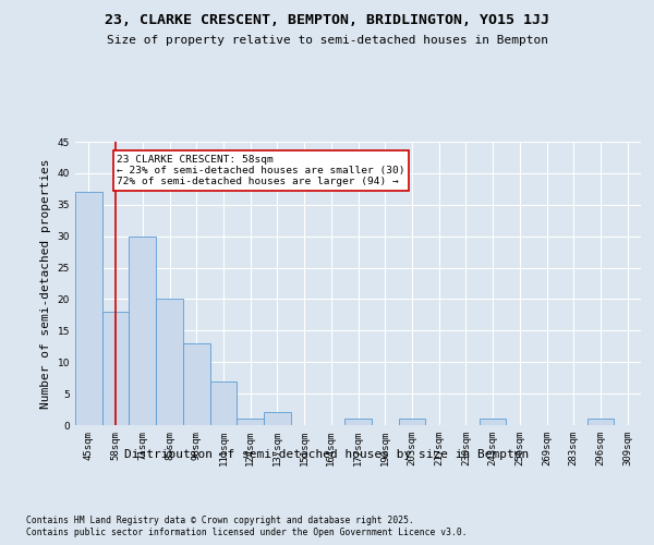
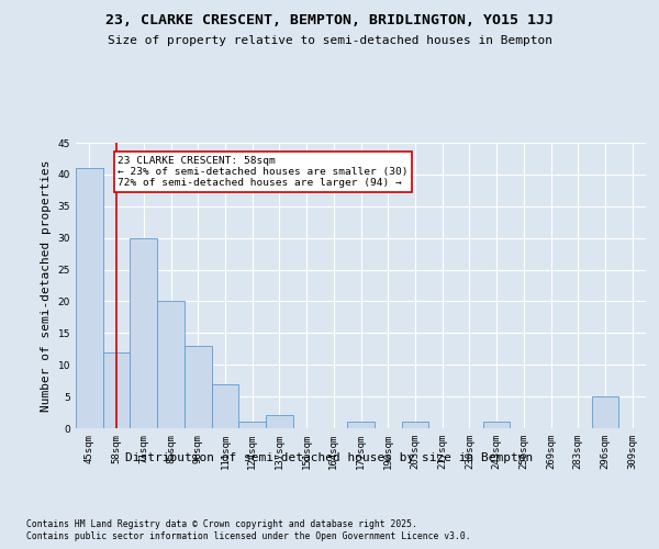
45sqm: 37 -> 41
58sqm: 18 -> 12
296sqm: 1 -> 5
